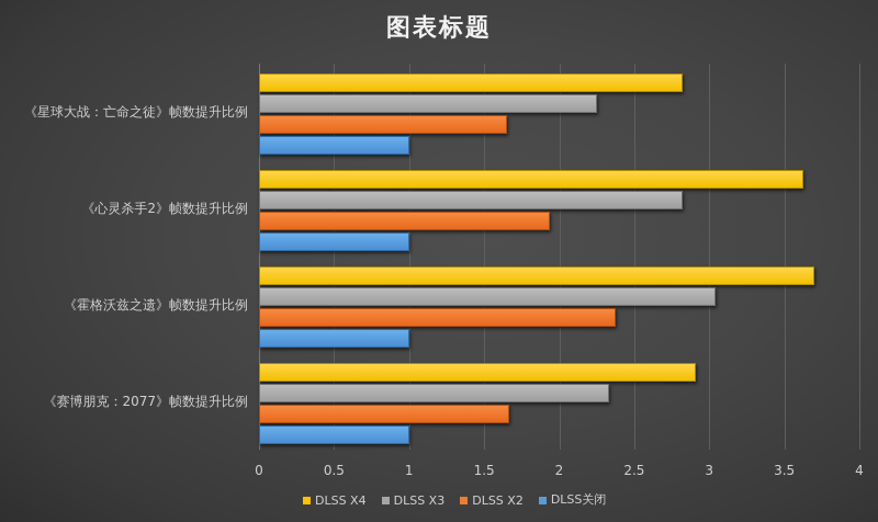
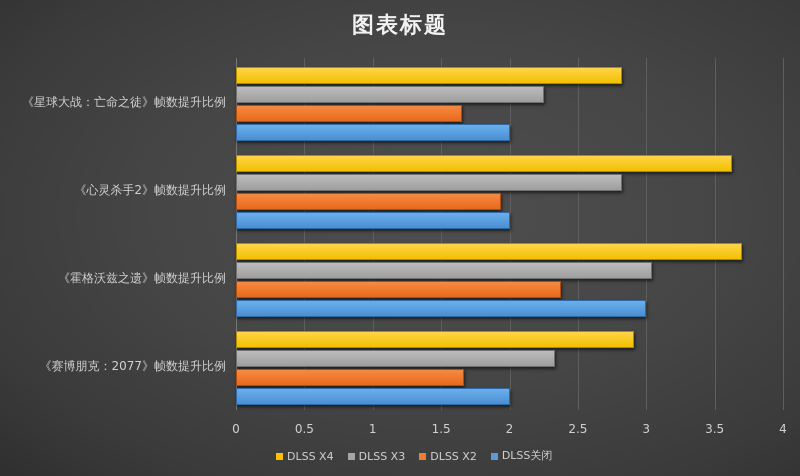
DLSS关闭/《星球大战：亡命之徒》帧数提升比例: 1 -> 2
DLSS关闭/《心灵杀手2》帧数提升比例: 1 -> 2
DLSS关闭/《霍格沃兹之遗》帧数提升比例: 1 -> 3
DLSS关闭/《赛博朋克：2077》帧数提升比例: 1 -> 2
